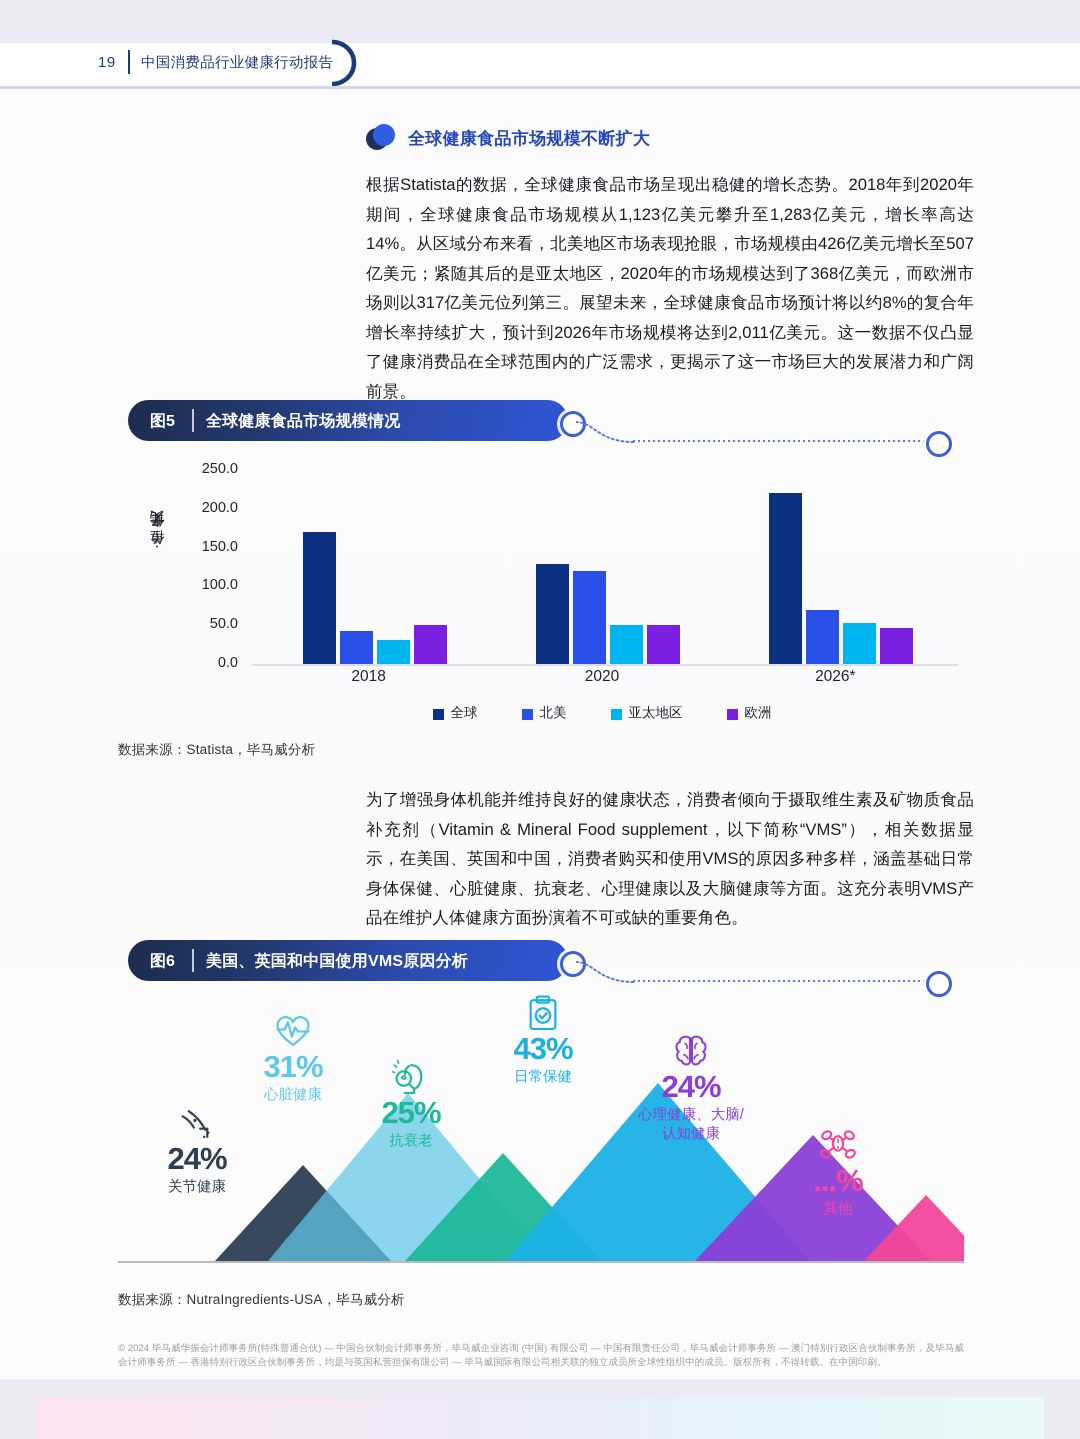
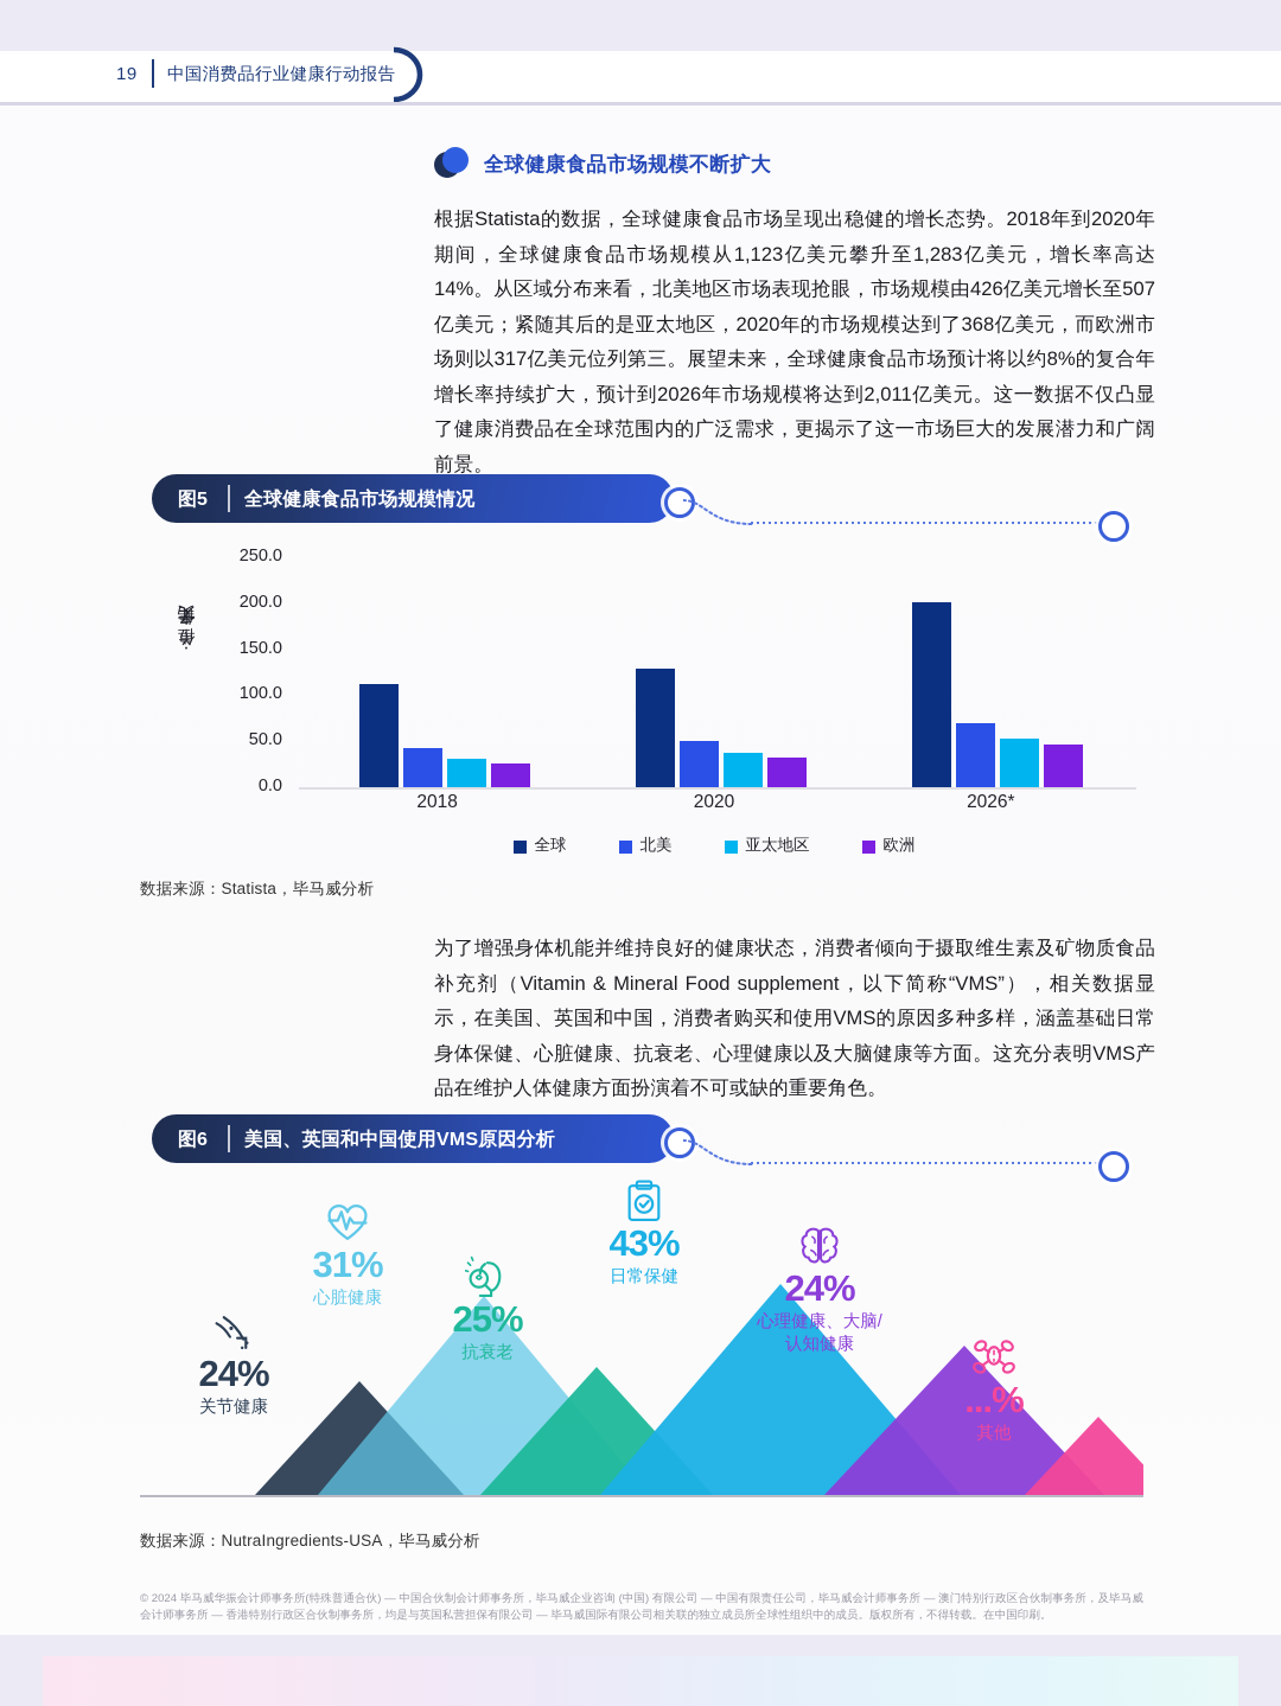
全球/2018: 170 -> 110
欧洲/2018: 50 -> 30
北美/2020: 120 -> 50
亚太地区/2020: 50 -> 40
欧洲/2020: 50 -> 30
全球/2026*: 220 -> 200
